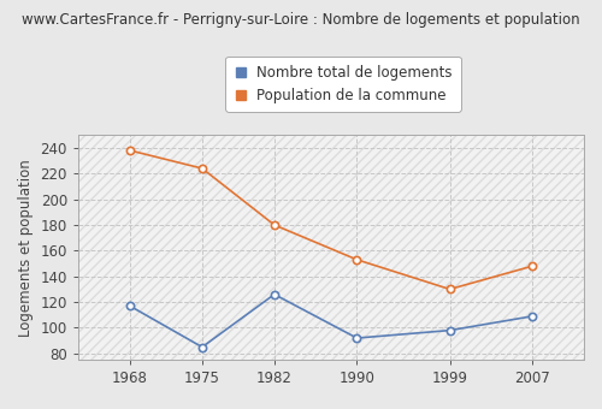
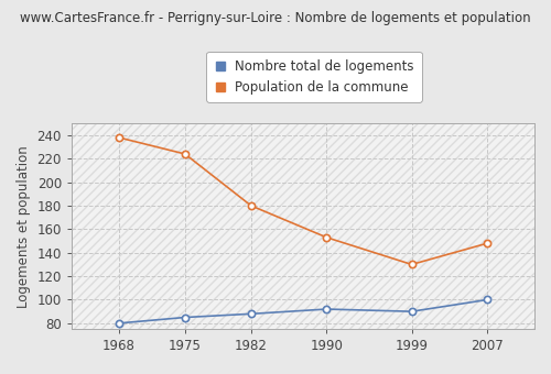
Nombre total de logements/1968: 117 -> 80
Nombre total de logements/1982: 126 -> 88
Nombre total de logements/1999: 98 -> 90
Nombre total de logements/2007: 109 -> 100
